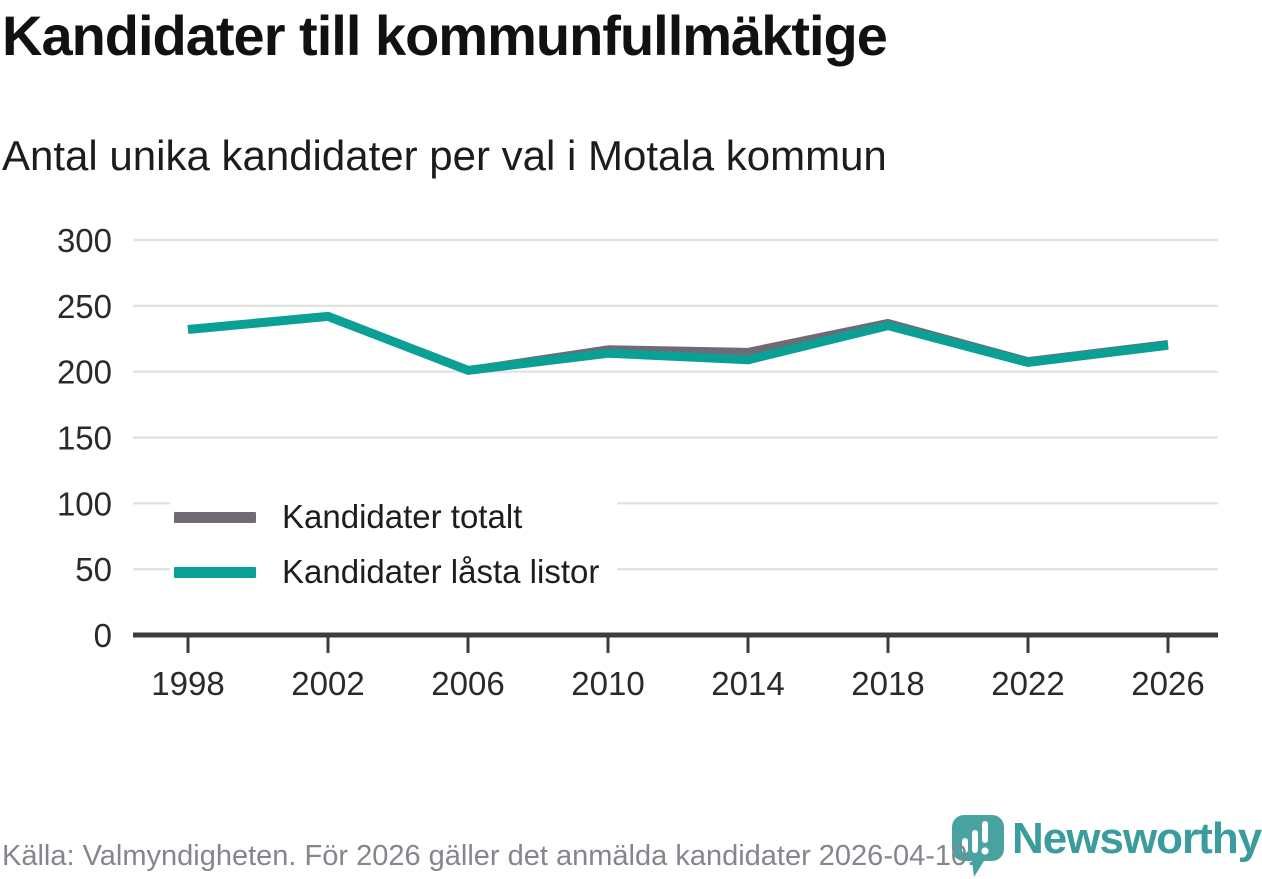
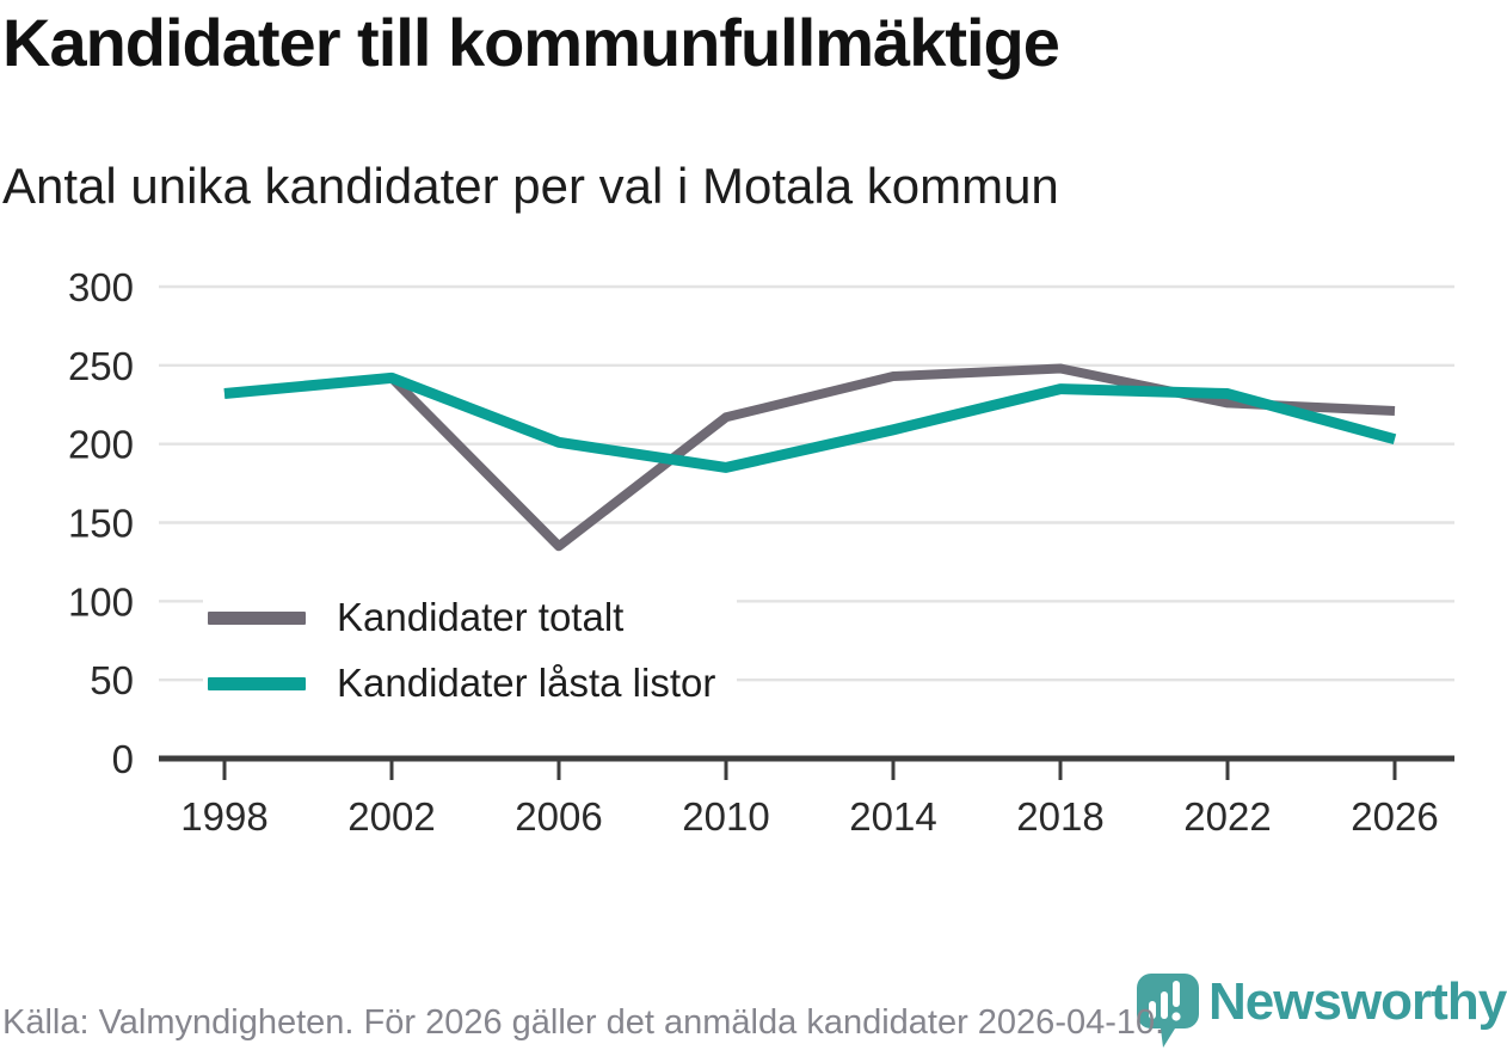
Kandidater totalt/2006: 201 -> 135
Kandidater låsta listor/2010: 214 -> 185
Kandidater totalt/2014: 215 -> 243
Kandidater totalt/2018: 237 -> 248
Kandidater totalt/2022: 208 -> 226
Kandidater låsta listor/2022: 207 -> 232
Kandidater låsta listor/2026: 220 -> 203
